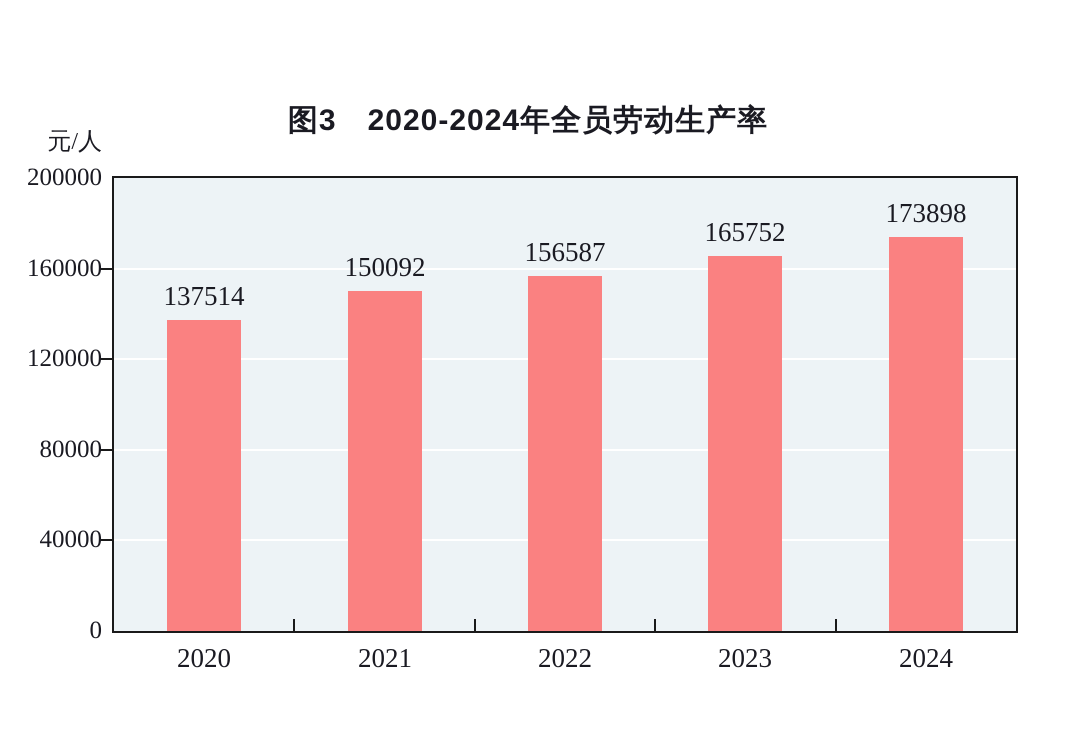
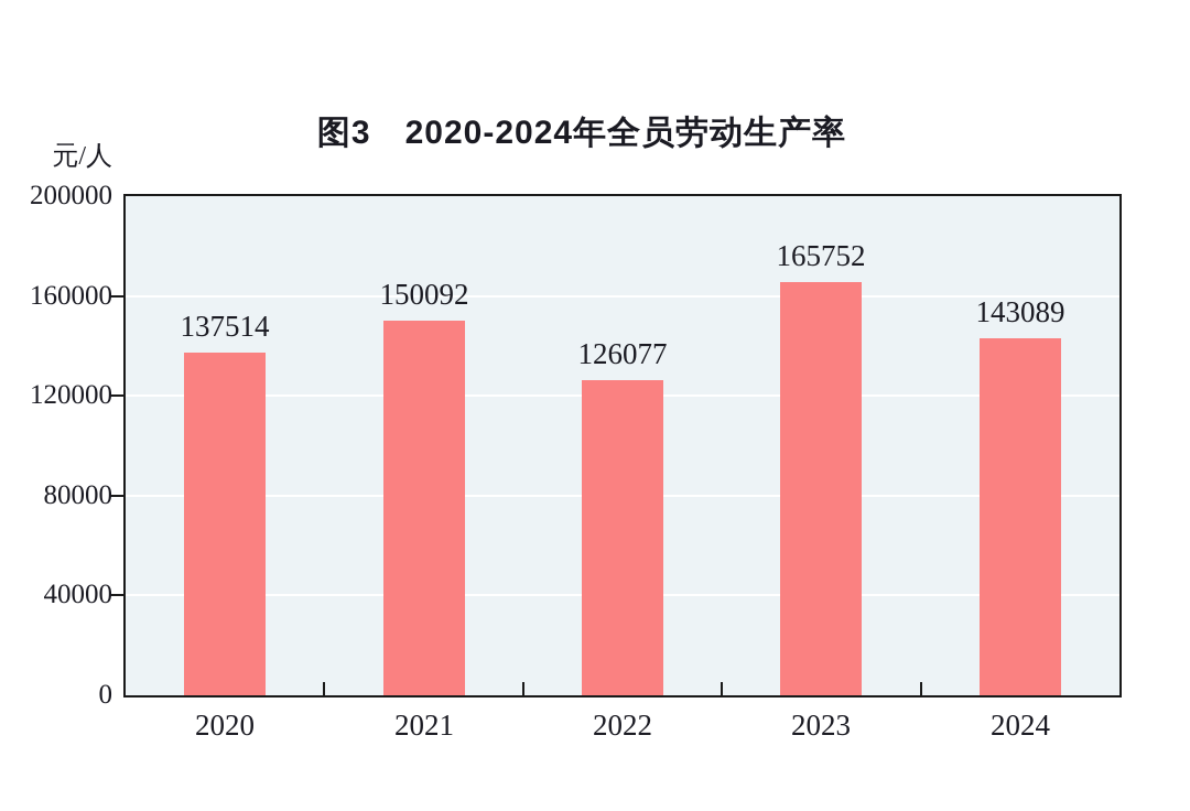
2022: 156587 -> 126077
2024: 173898 -> 143089
